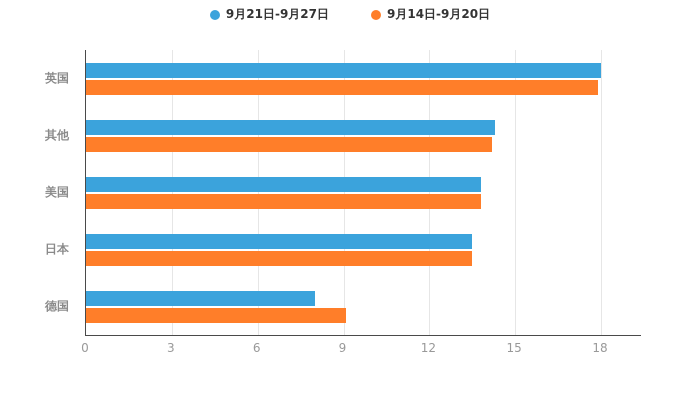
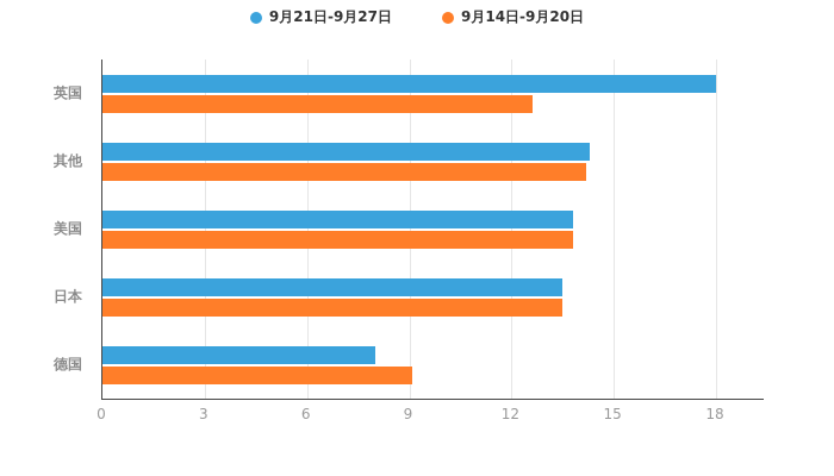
9月14日-9月20日/英国: 17.9 -> 12.6
